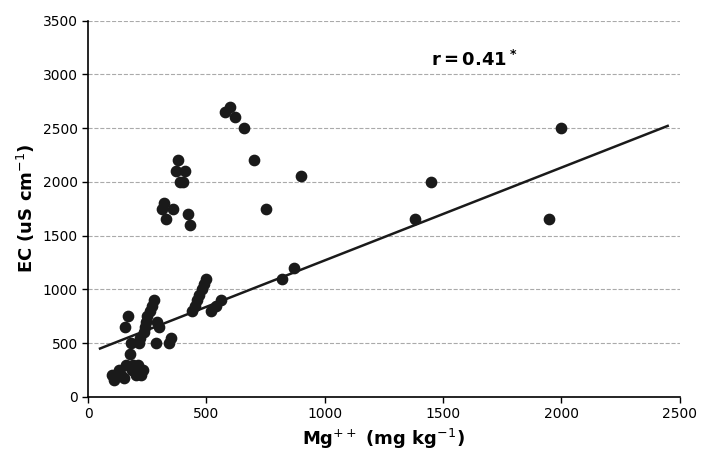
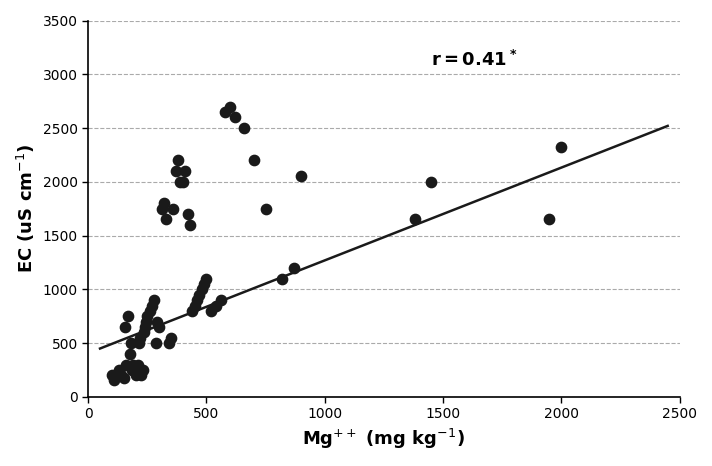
2000: 2500 -> 2320
